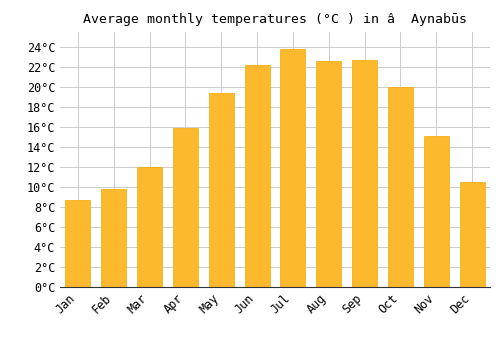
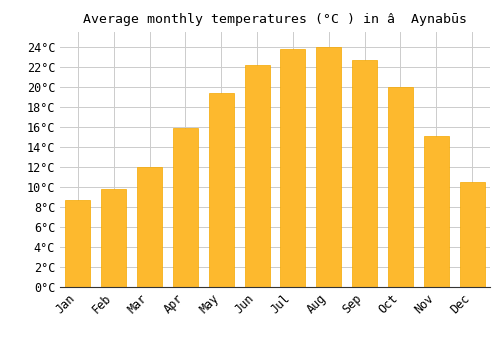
Aug: 22.6°C -> 24.0°C
